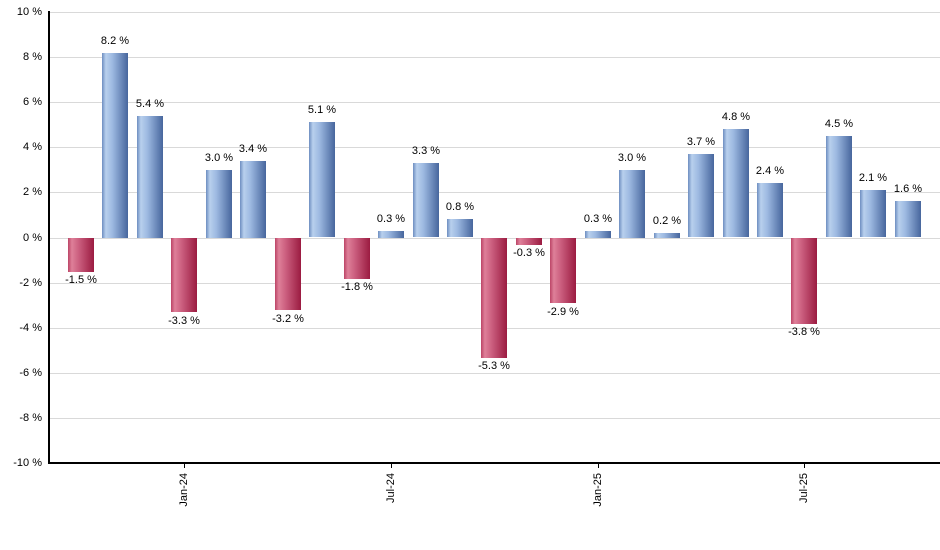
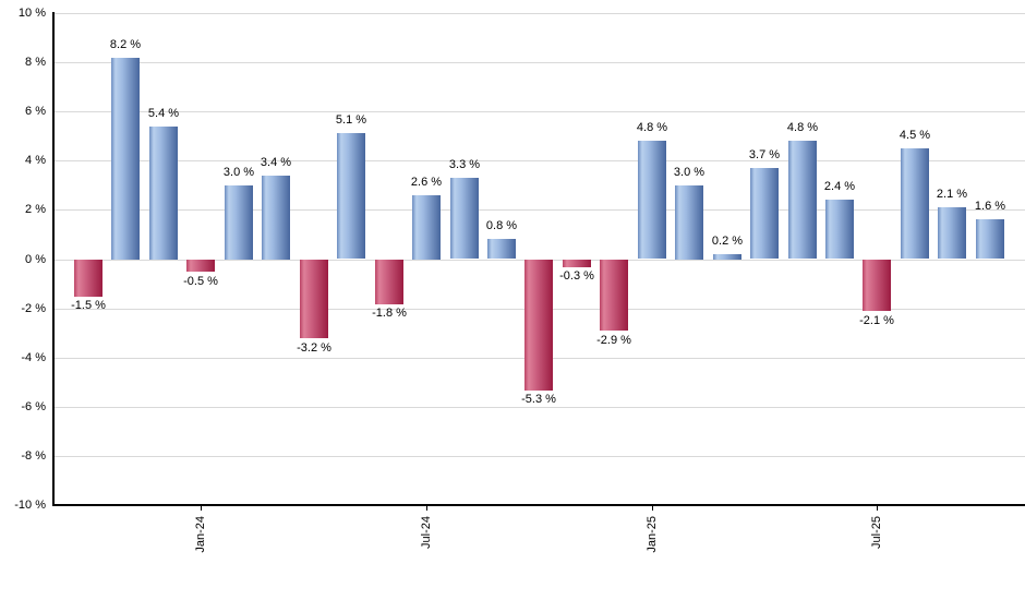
Jan-24: -3.3 -> -0.5
Jul-24: 0.3 -> 2.6
Jan-25: 0.3 -> 4.8
Jul-25: -3.8 -> -2.1
